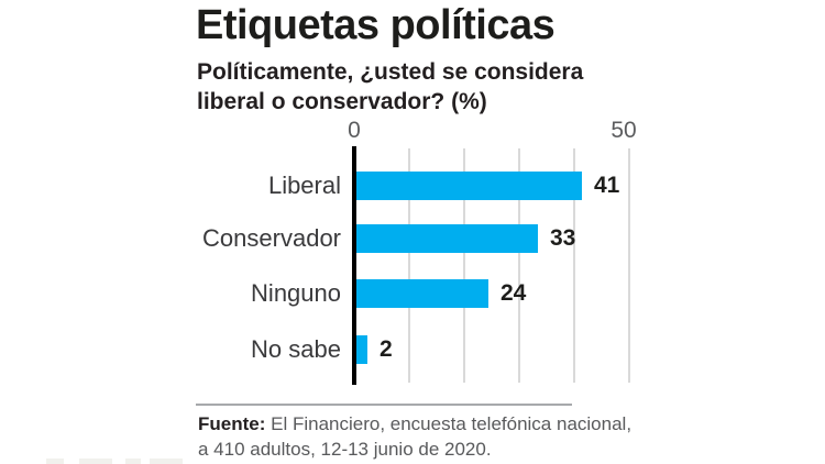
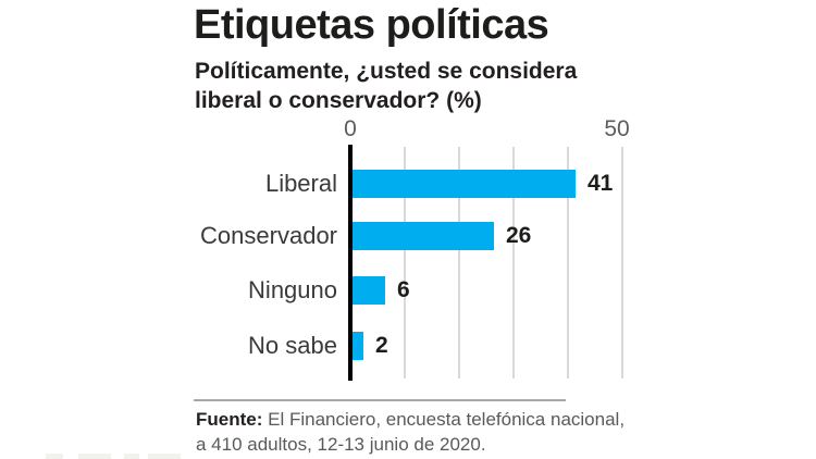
Conservador: 33 -> 26
Ninguno: 24 -> 6
